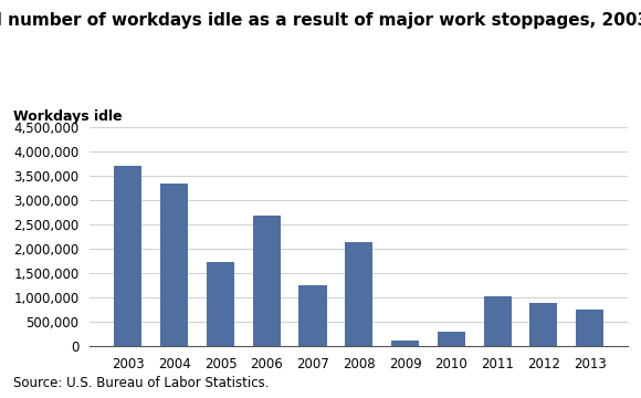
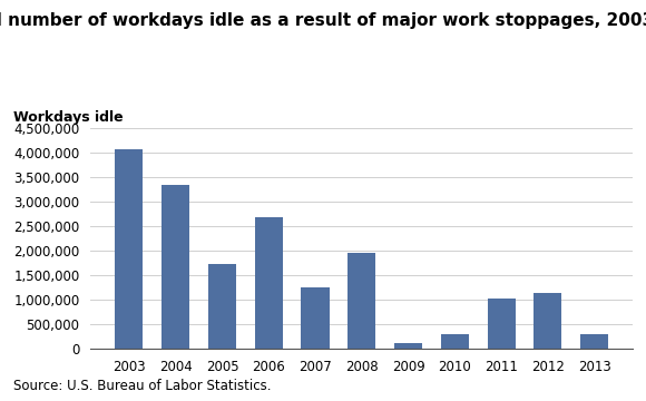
2003: 3,700,000 -> 4,070,000
2008: 2,150,000 -> 1,950,000
2012: 900,000 -> 1,130,000
2013: 750,000 -> 290,000
